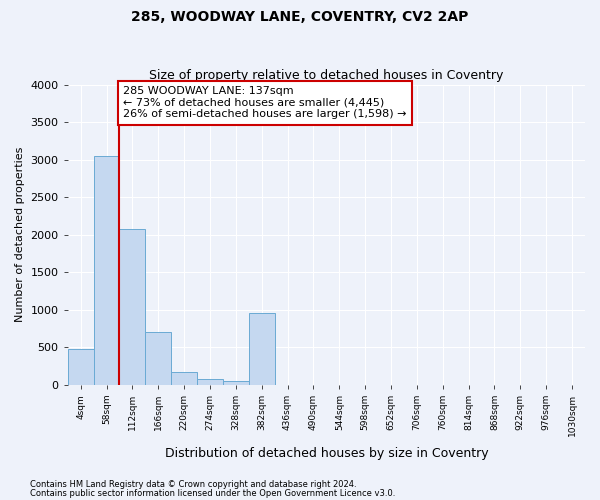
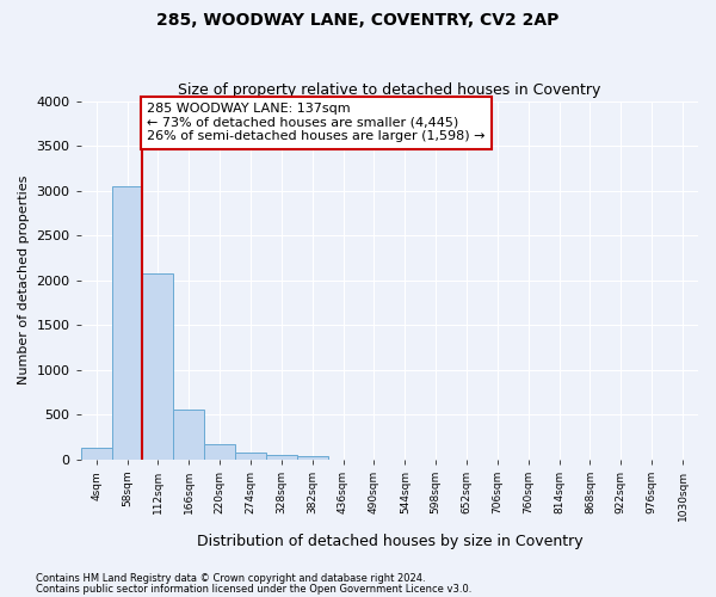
4sqm: 480 -> 130
166sqm: 700 -> 560
382sqm: 960 -> 30
